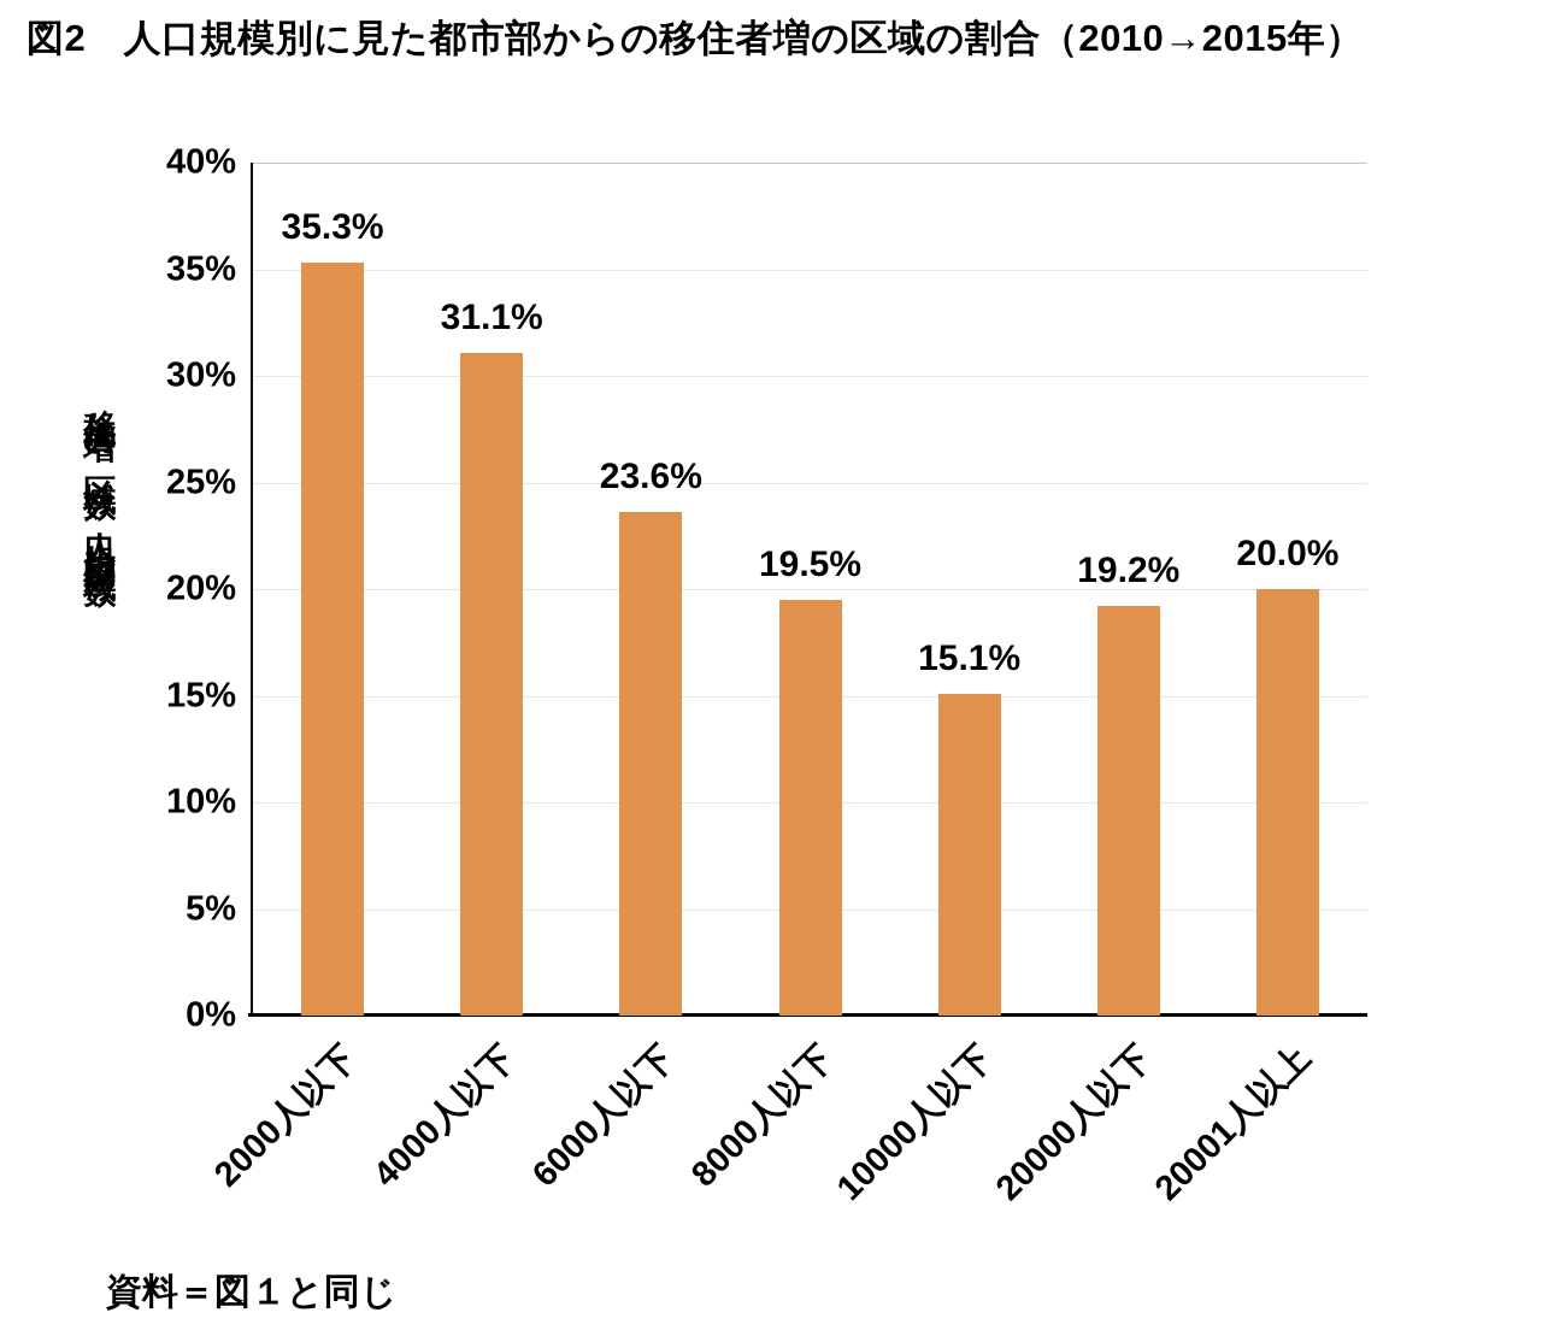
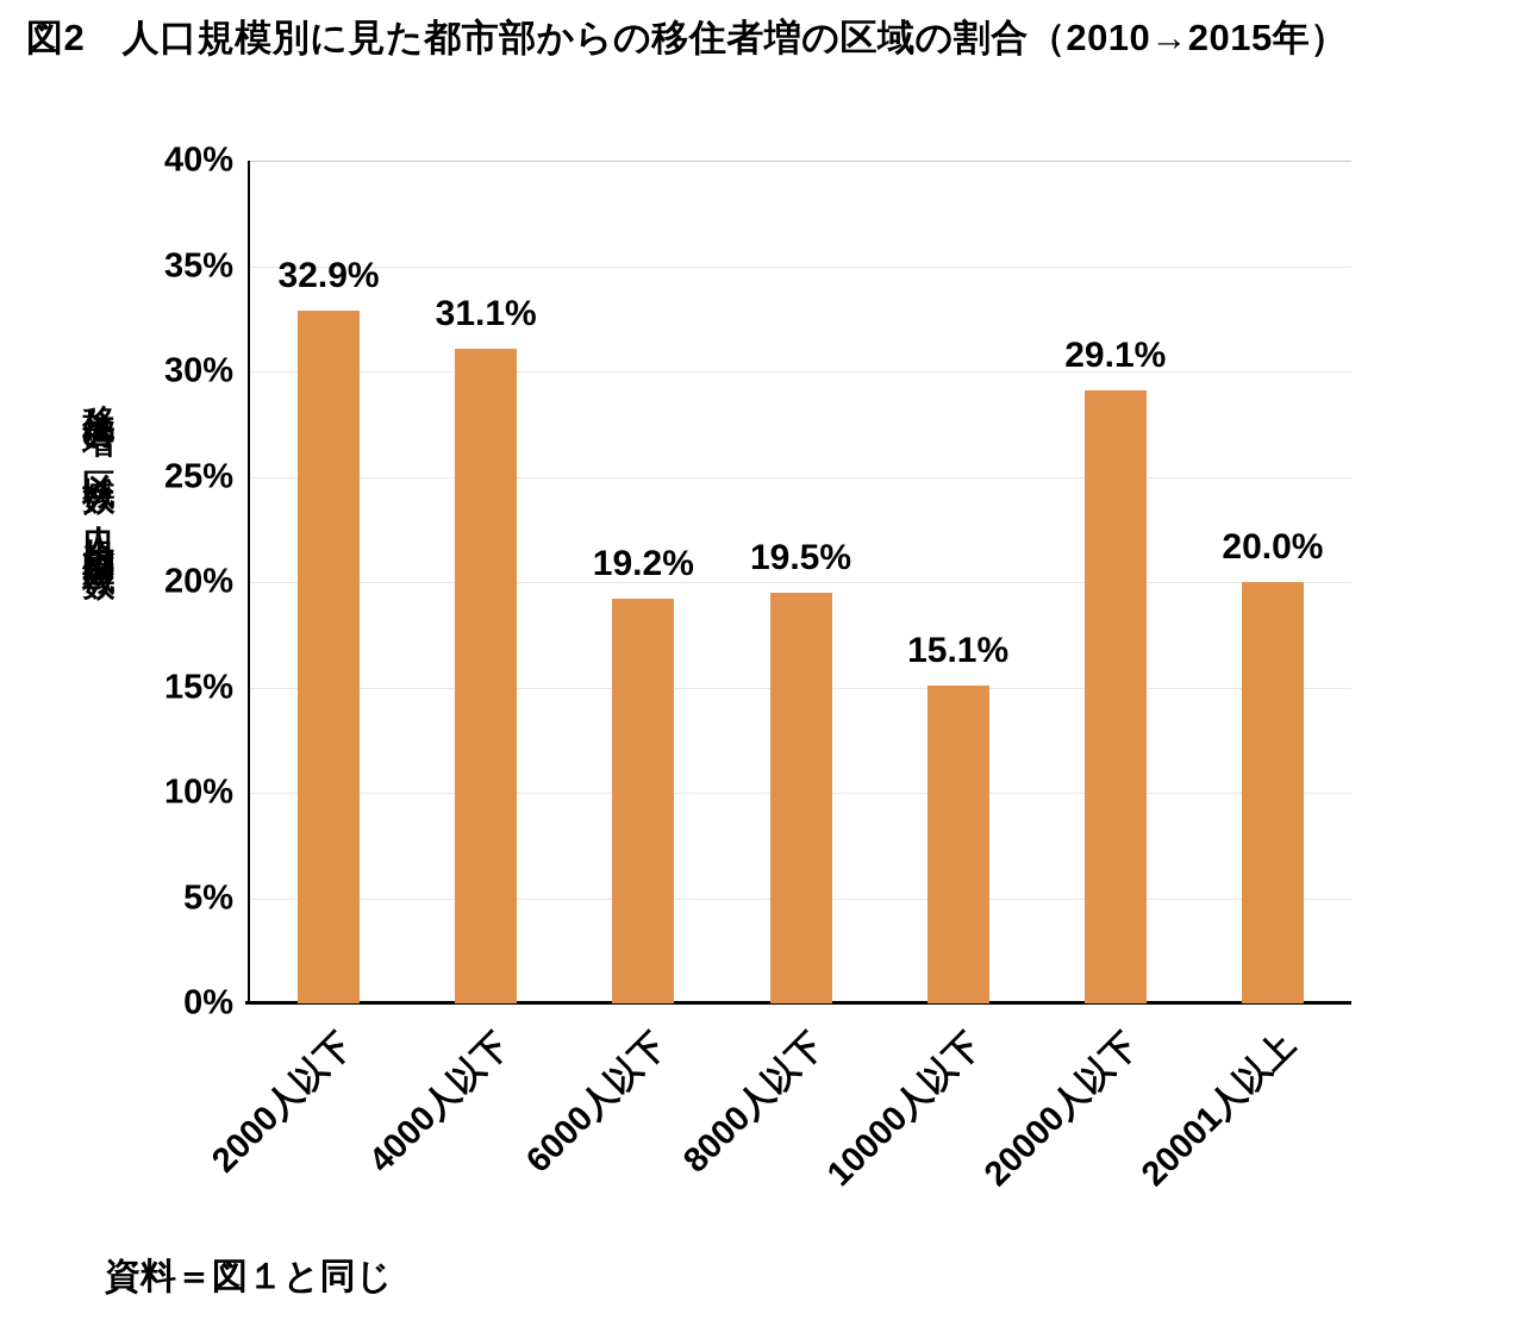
2000人以下: 35.3% -> 32.9%
6000人以下: 23.6% -> 19.2%
20000人以下: 19.2% -> 29.1%
